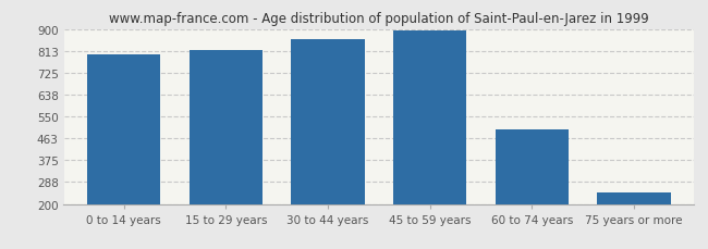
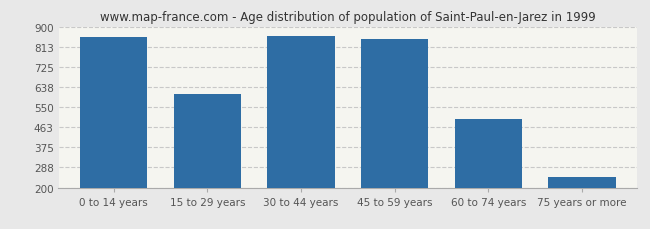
0 to 14 years: 800 -> 855
15 to 29 years: 815 -> 605
45 to 59 years: 893 -> 845
